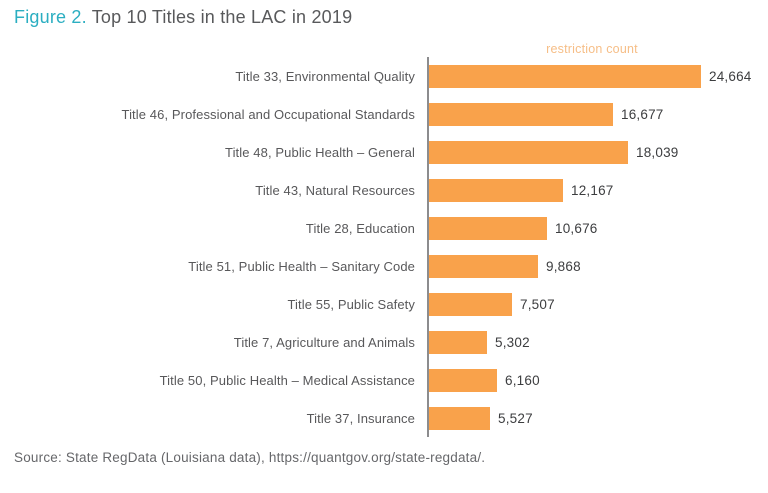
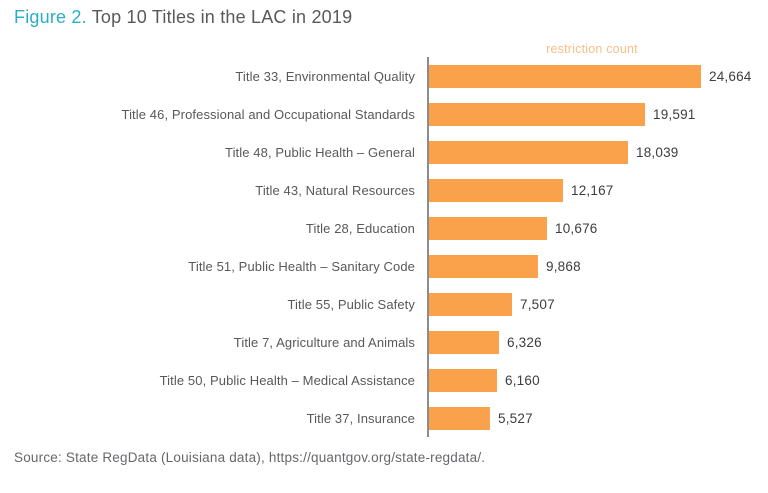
Title 46, Professional and Occupational Standards: 16,677 -> 19,591
Title 7, Agriculture and Animals: 5,302 -> 6,326
